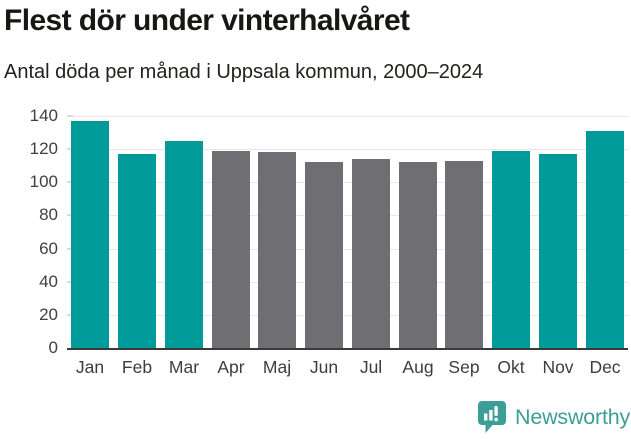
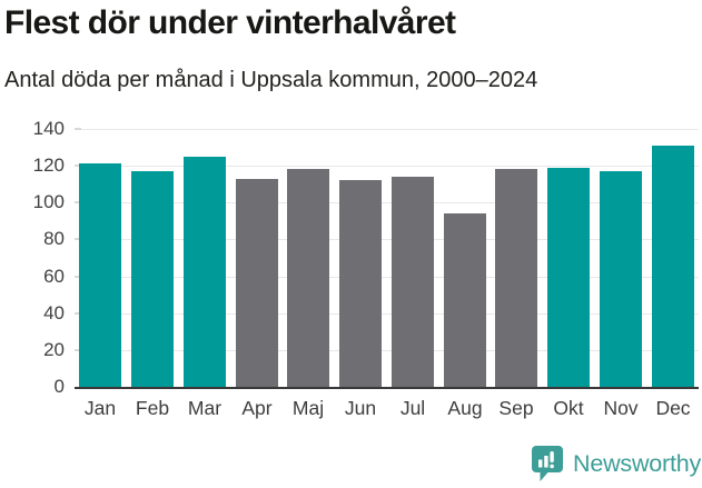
Jan: 137 -> 121
Apr: 119 -> 113
Aug: 112 -> 94
Sep: 113 -> 118
